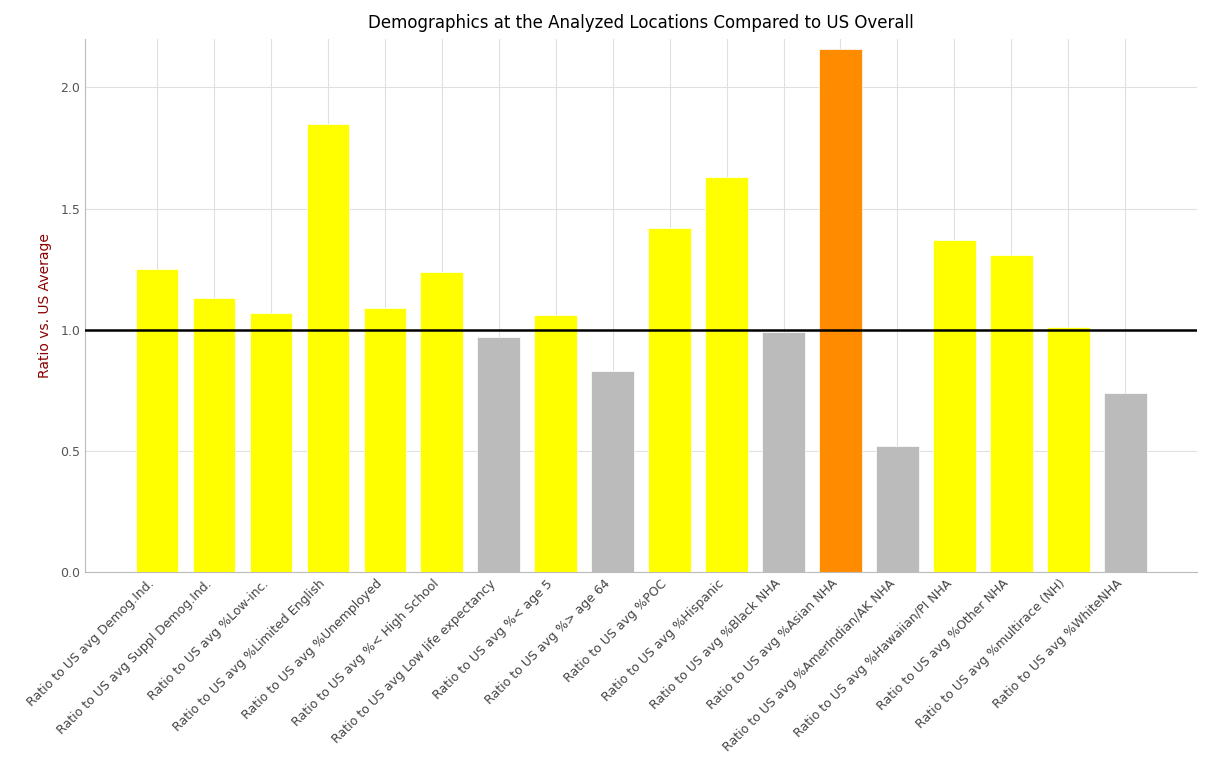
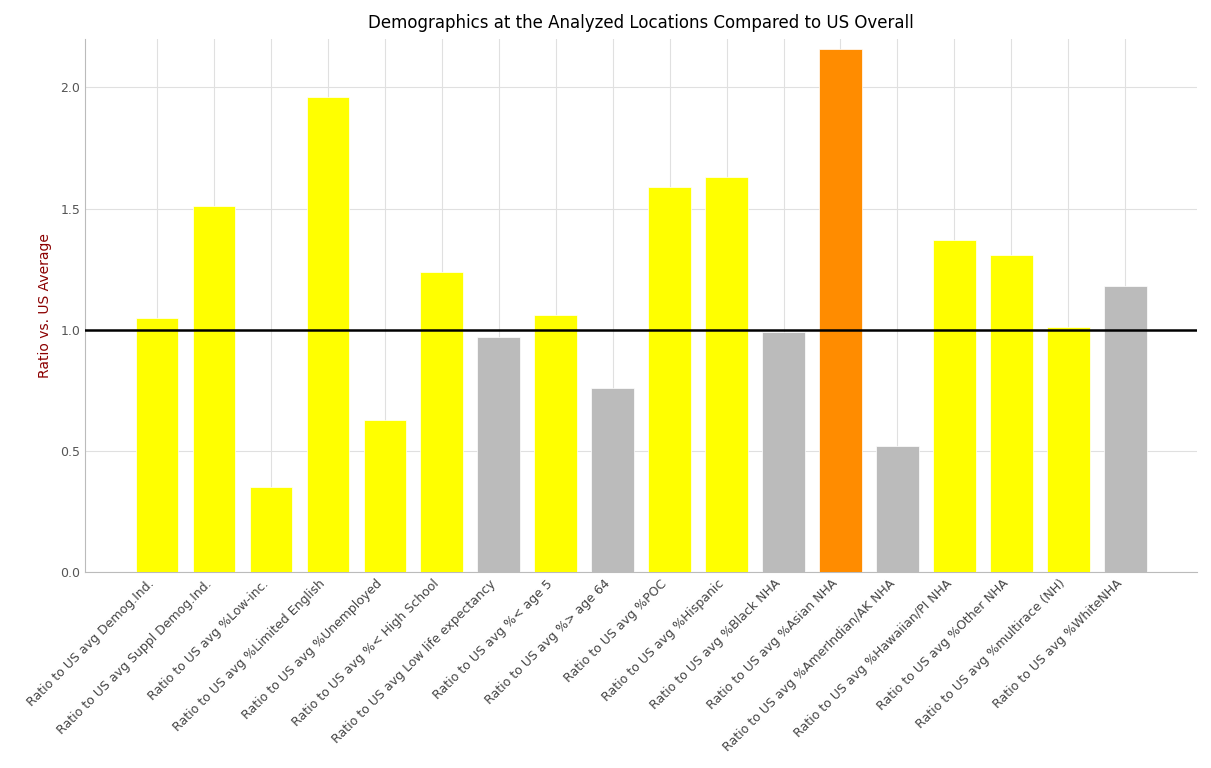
Ratio to US avg Demog.Ind.: 1.25 -> 1.05
Ratio to US avg Suppl Demog.Ind.: 1.13 -> 1.51
Ratio to US avg %Low-inc.: 1.07 -> 0.35
Ratio to US avg %Limited English: 1.85 -> 1.96
Ratio to US avg %Unemployed: 1.09 -> 0.63
Ratio to US avg %> age 64: 0.83 -> 0.76
Ratio to US avg %POC: 1.42 -> 1.59
Ratio to US avg %WhiteNHA: 0.74 -> 1.18
